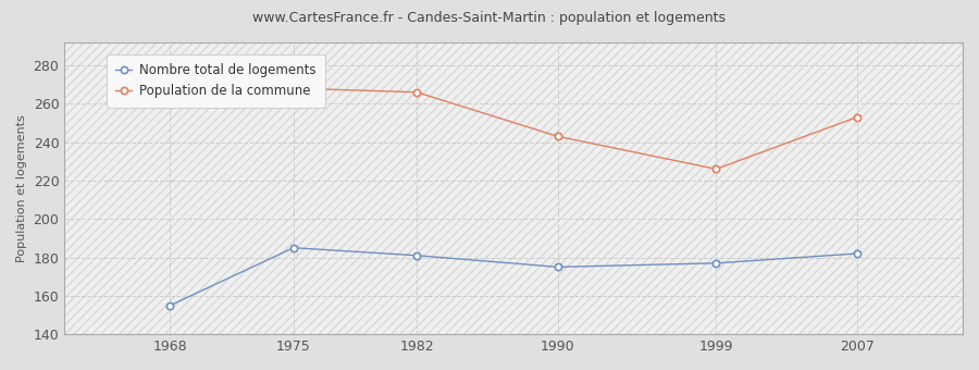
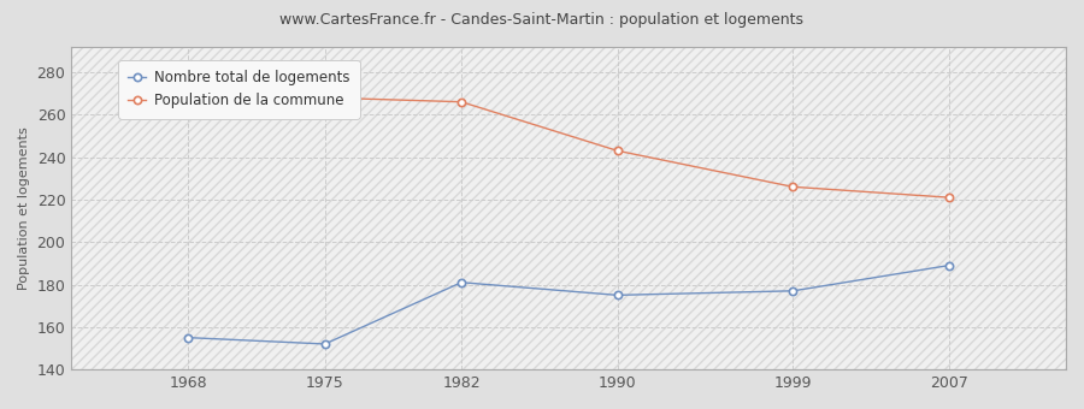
Nombre total de logements/1975: 185 -> 152
Nombre total de logements/2007: 182 -> 189
Population de la commune/2007: 253 -> 221
